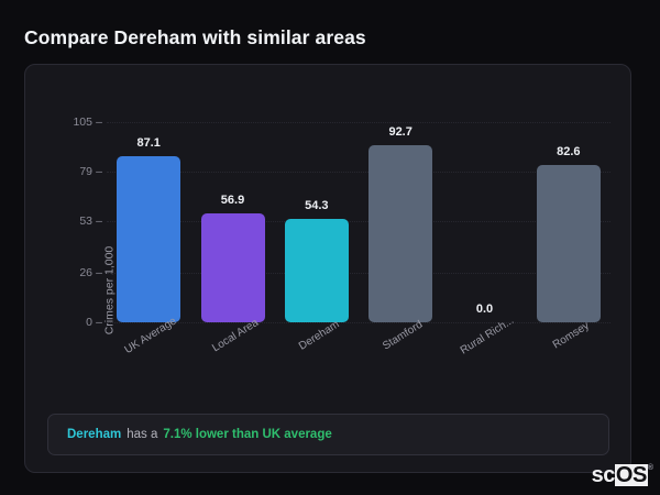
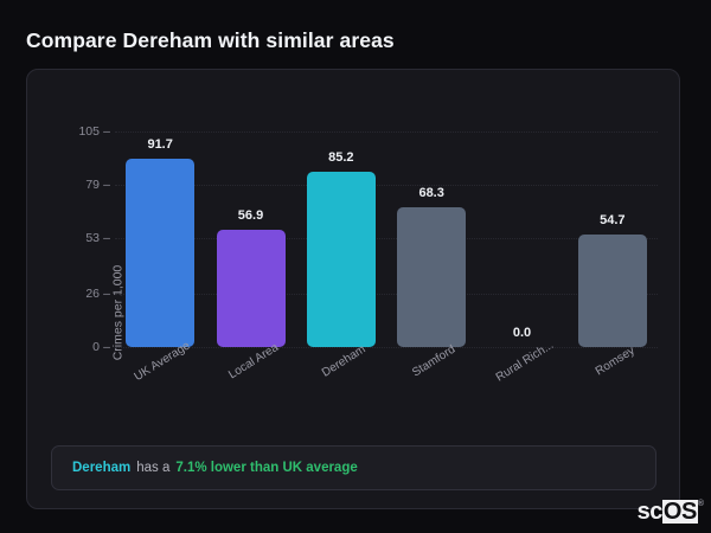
UK Average: 87.1 -> 91.7
Dereham: 54.3 -> 85.2
Stamford: 92.7 -> 68.3
Romsey: 82.6 -> 54.7
